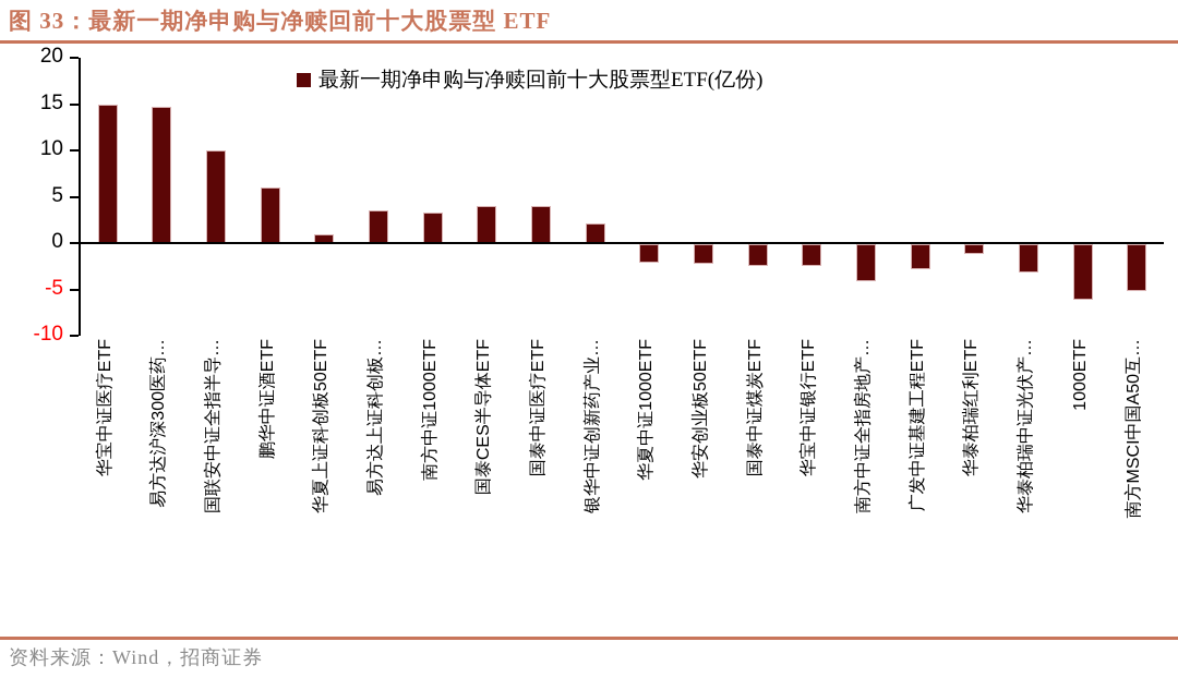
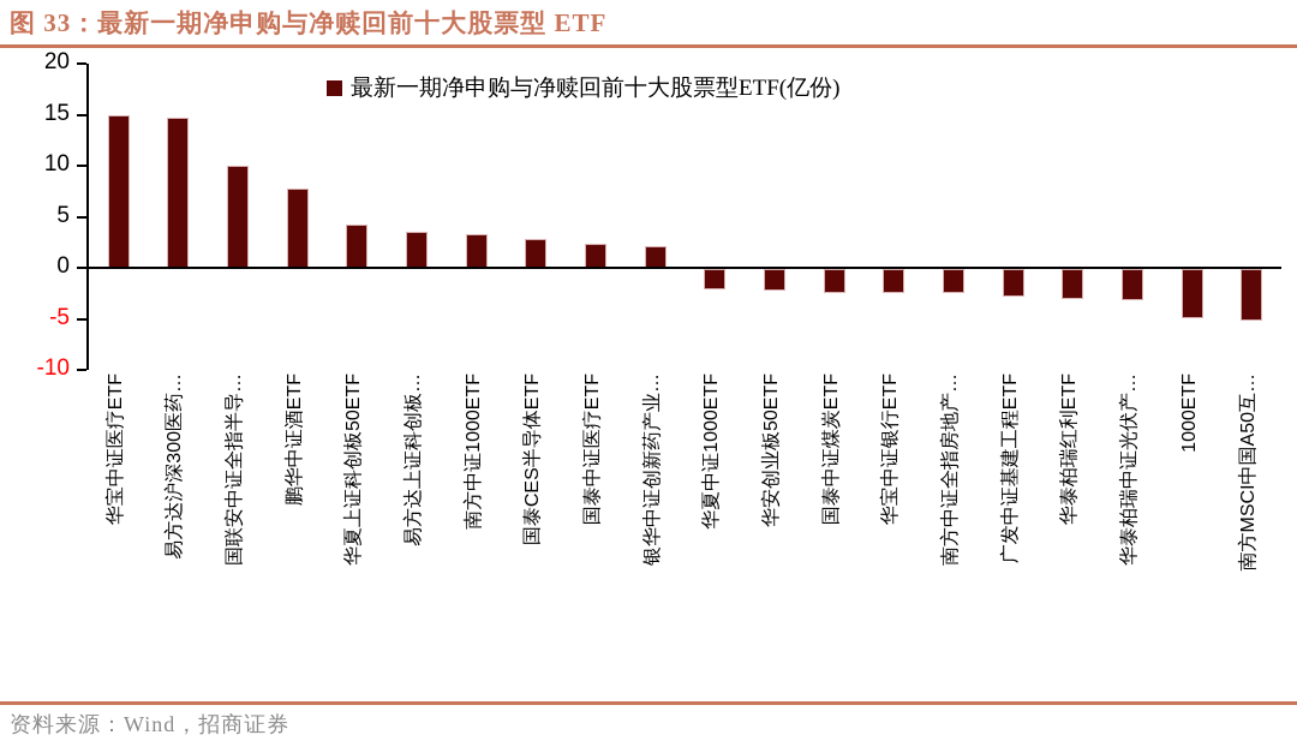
鹏华中证酒ETF: 6 -> 8
华夏上证科创板50ETF: 1 -> 4
国泰CES半导体ETF: 4 -> 3
国泰中证医疗ETF: 4 -> 2
南方中证全指房地产…: -4 -> -2
华泰柏瑞红利ETF: -1 -> -3
1000ETF: -6 -> -5
